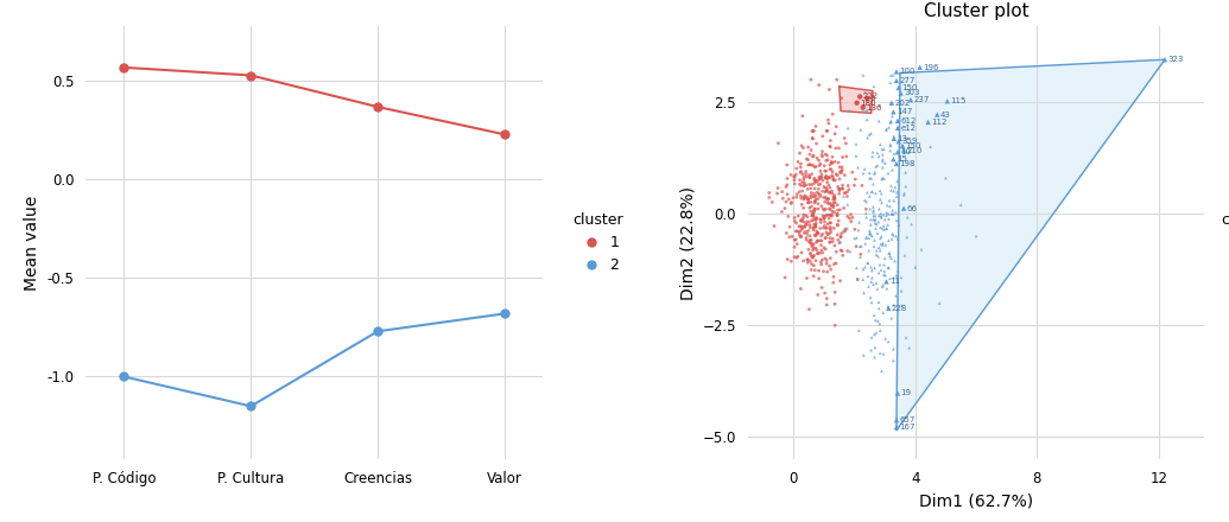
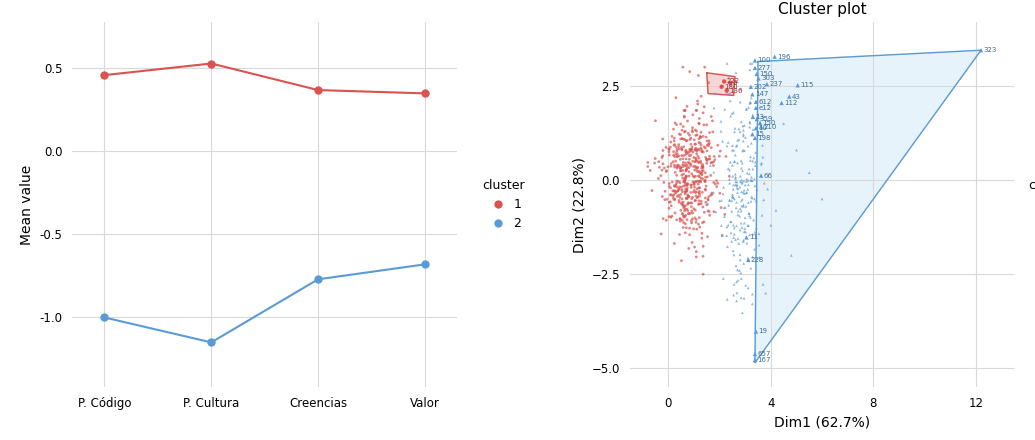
1/P. Código: 0.57 -> 0.46
1/Valor: 0.23 -> 0.35
